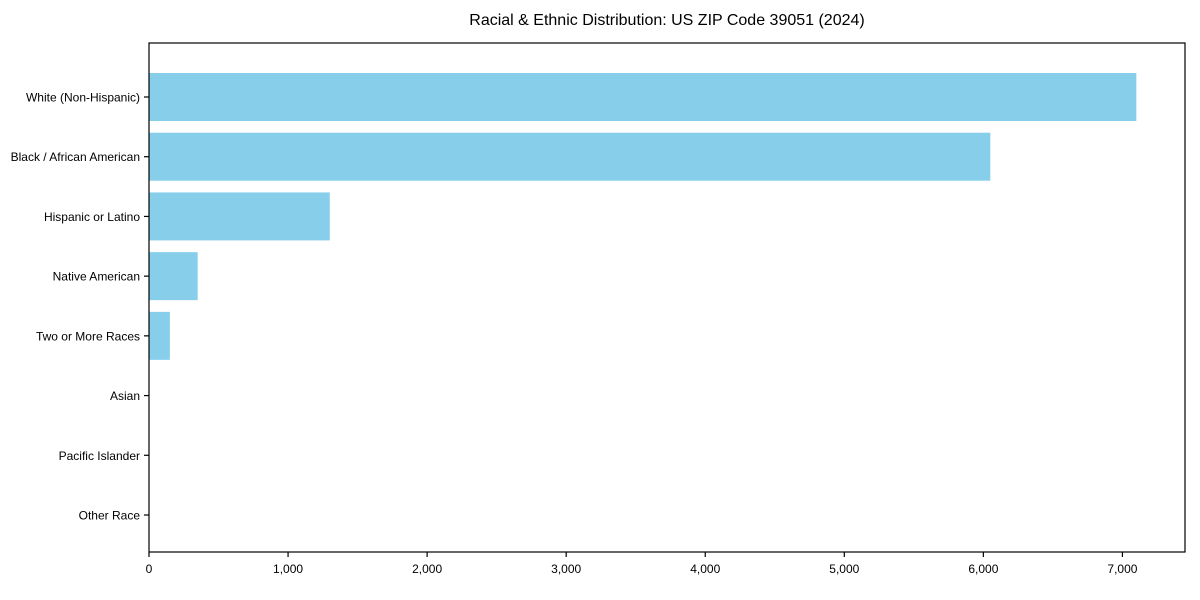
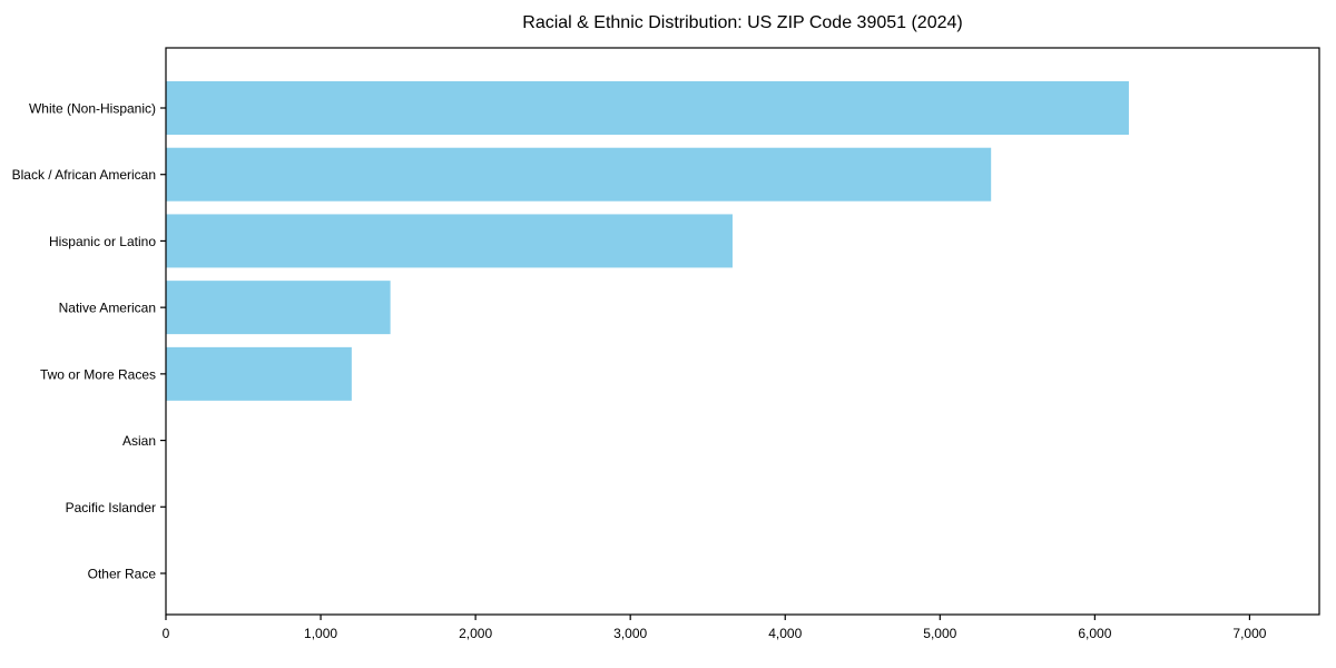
White (Non-Hispanic): 7100 -> 6220
Black / African American: 6050 -> 5330
Hispanic or Latino: 1300 -> 3660
Native American: 350 -> 1450
Two or More Races: 150 -> 1200
